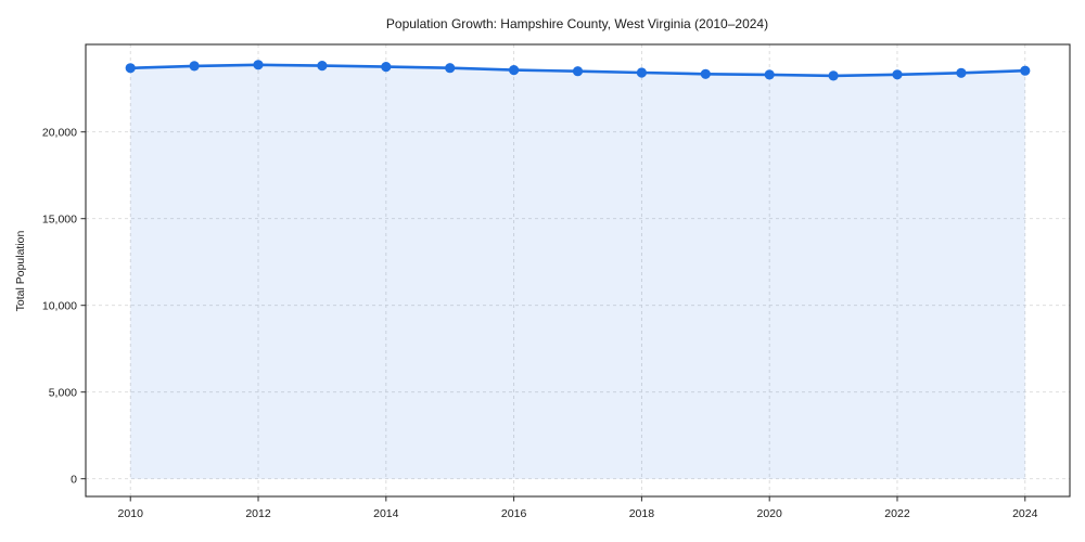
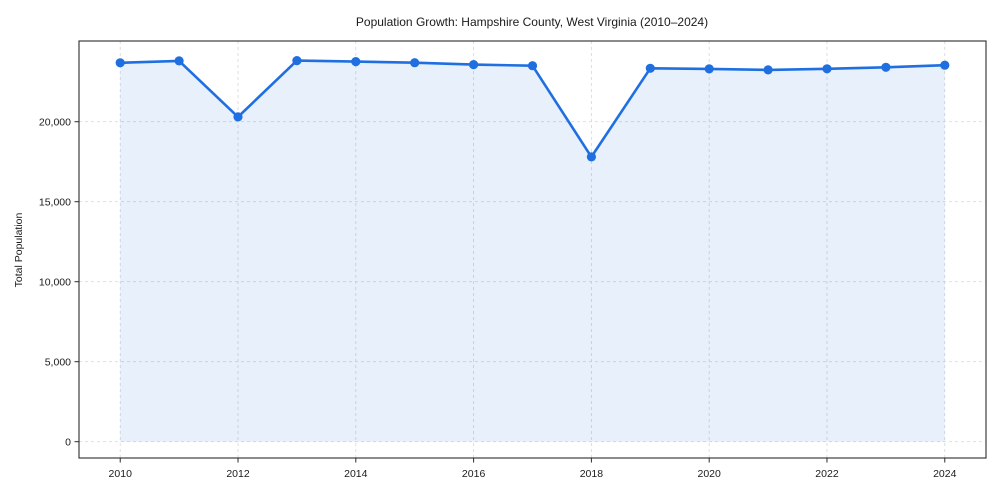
2012: 23900 -> 20300
2018: 23400 -> 17800
